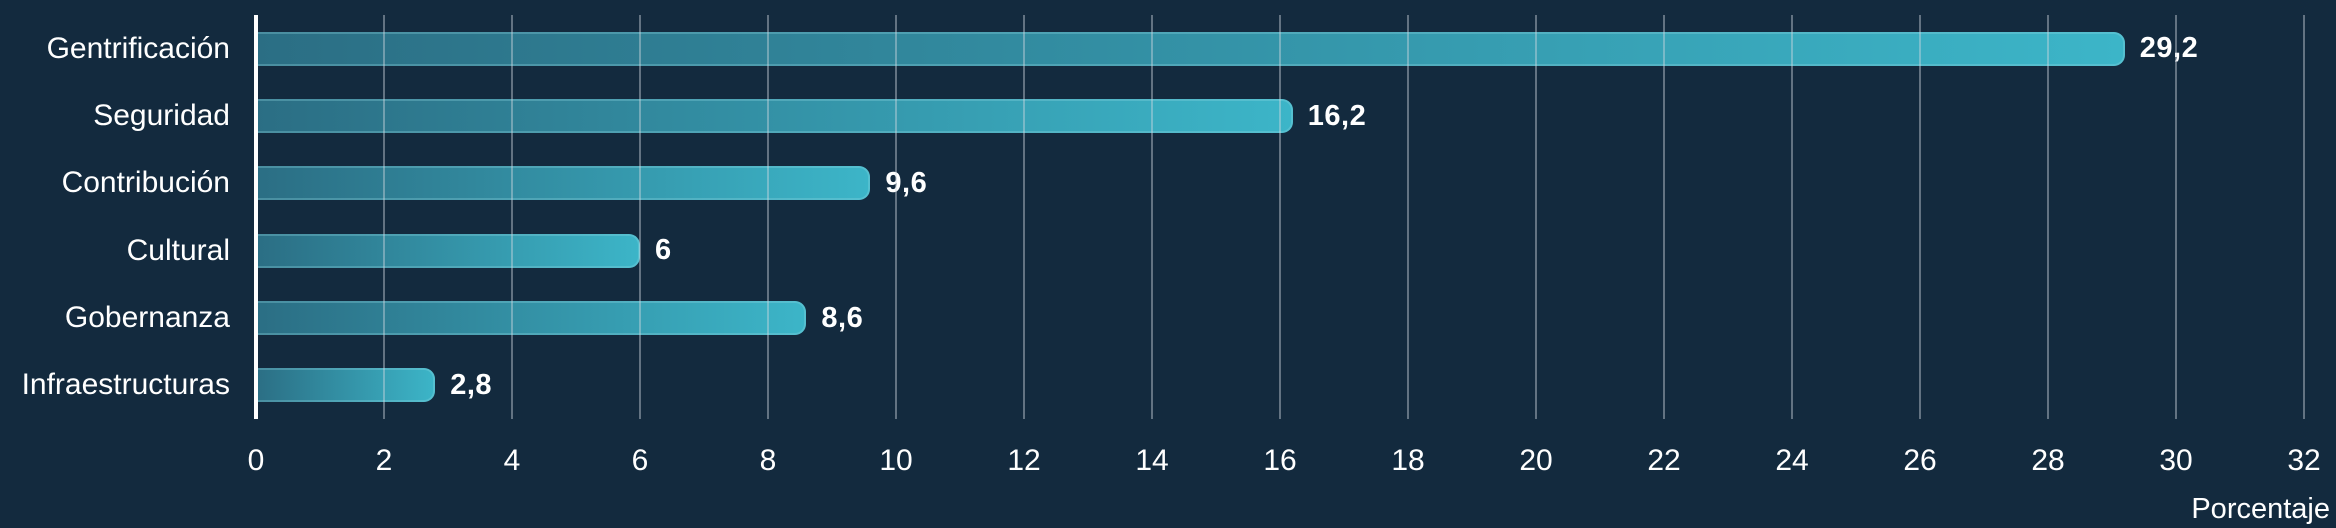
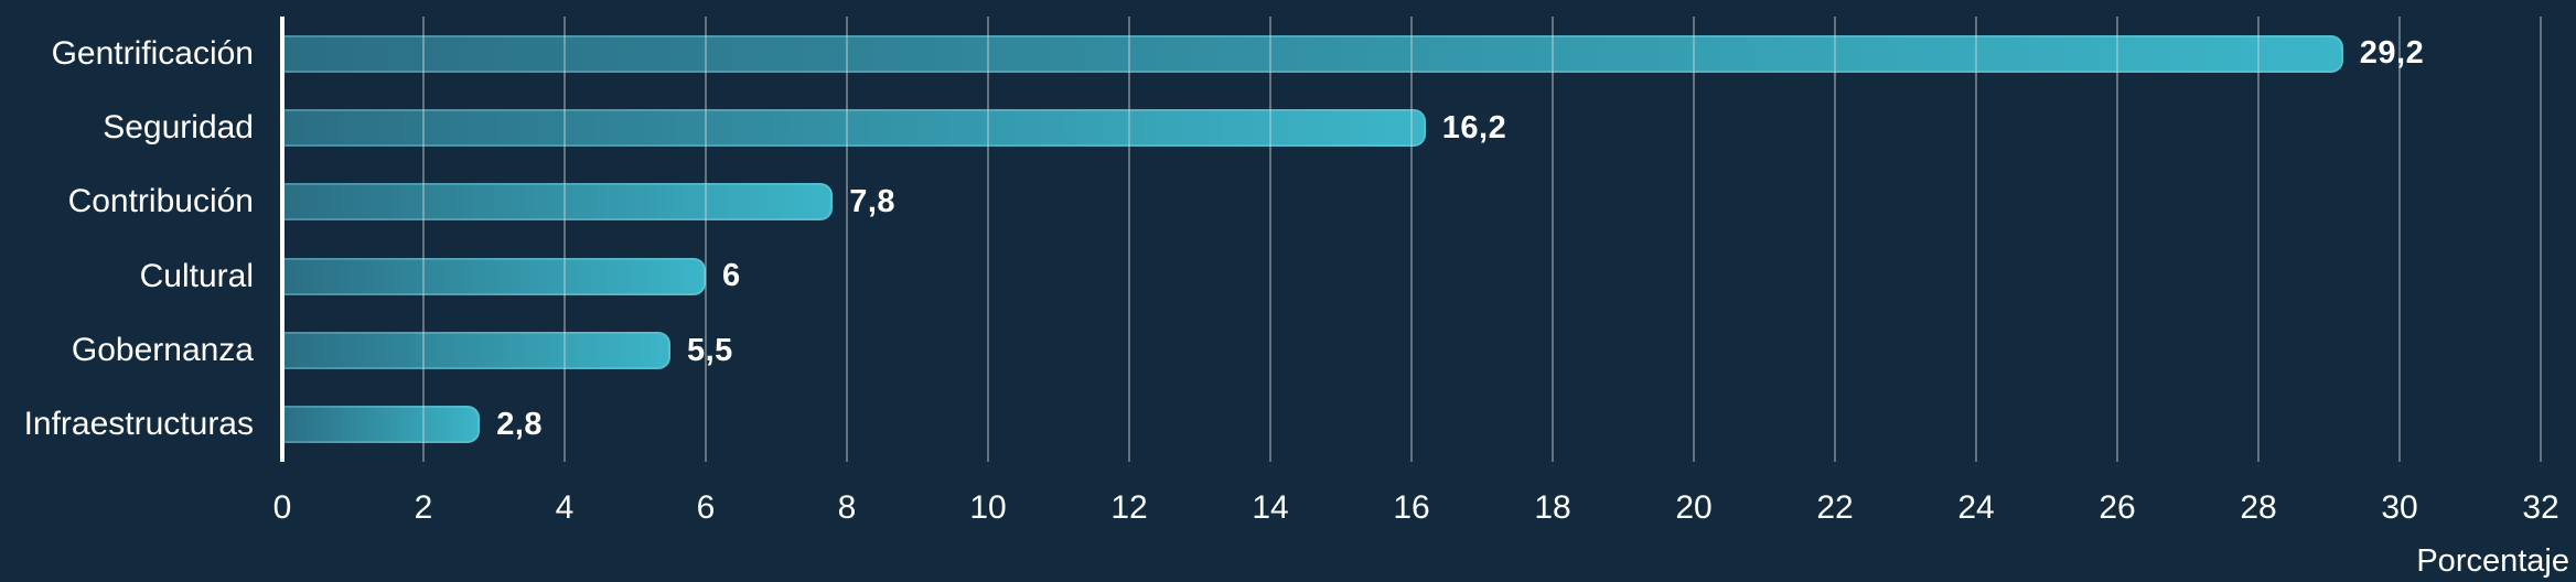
Contribución: 9,6 -> 7,8
Gobernanza: 8,6 -> 5,5
